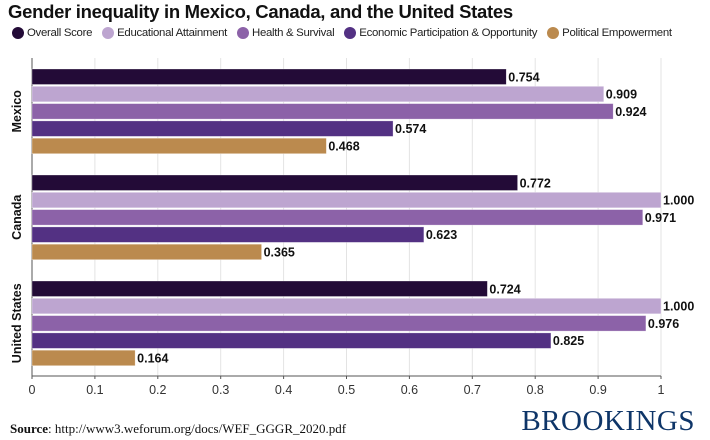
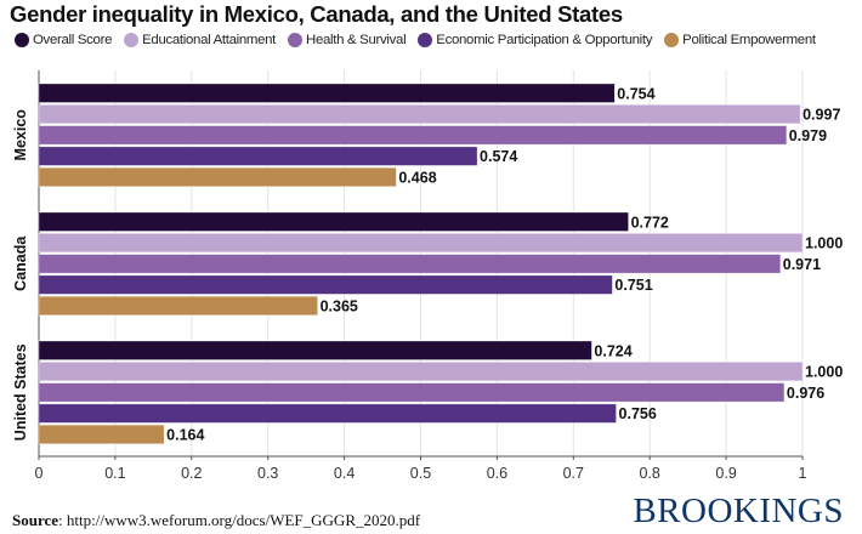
Educational Attainment/Mexico: 0.909 -> 0.997
Health & Survival/Mexico: 0.924 -> 0.979
Economic Participation & Opportunity/Canada: 0.623 -> 0.751
Economic Participation & Opportunity/United States: 0.825 -> 0.756
